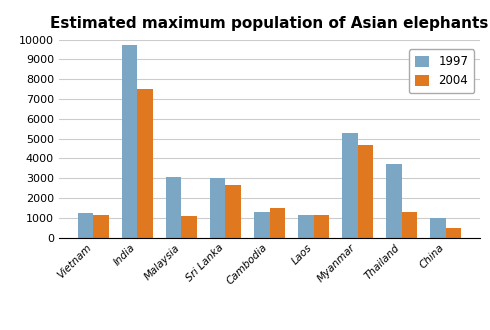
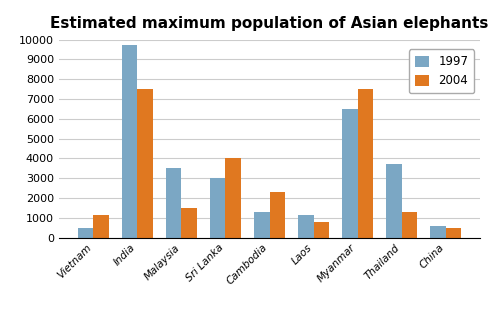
1997/Vietnam: 1200 -> 500
1997/Malaysia: 3000 -> 3500
2004/Malaysia: 1100 -> 1500
2004/Sri Lanka: 2600 -> 4000
2004/Cambodia: 1500 -> 2300
2004/Laos: 1200 -> 800
1997/Myanmar: 5300 -> 6500
2004/Myanmar: 4700 -> 7500
1997/China: 1000 -> 600
